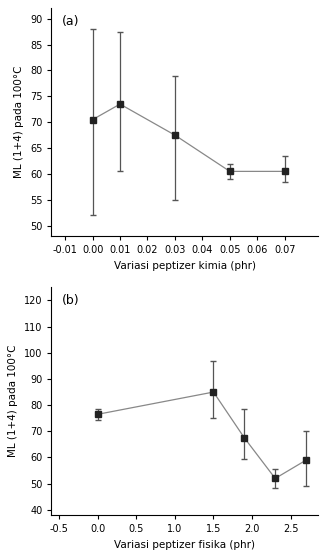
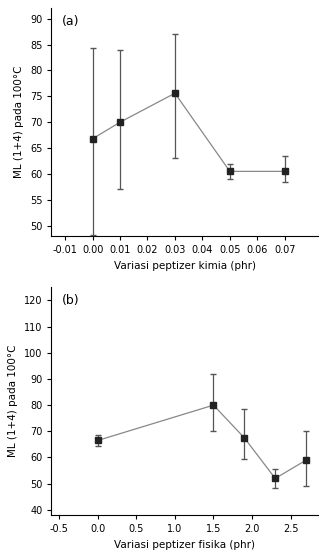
0.00: 70.5 -> 66.8
0.01: 73.5 -> 70.0
0.03: 67.5 -> 75.6
0.0: 76.5 -> 66.5
1.5: 85.0 -> 80.0
